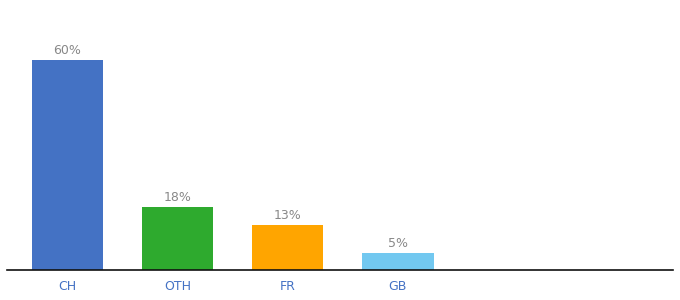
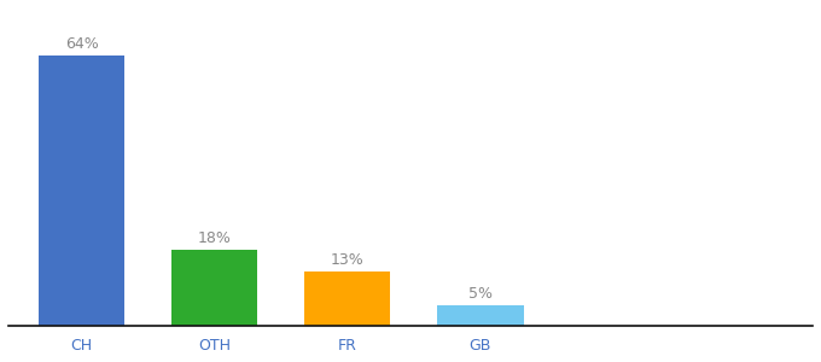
CH: 60% -> 64%
